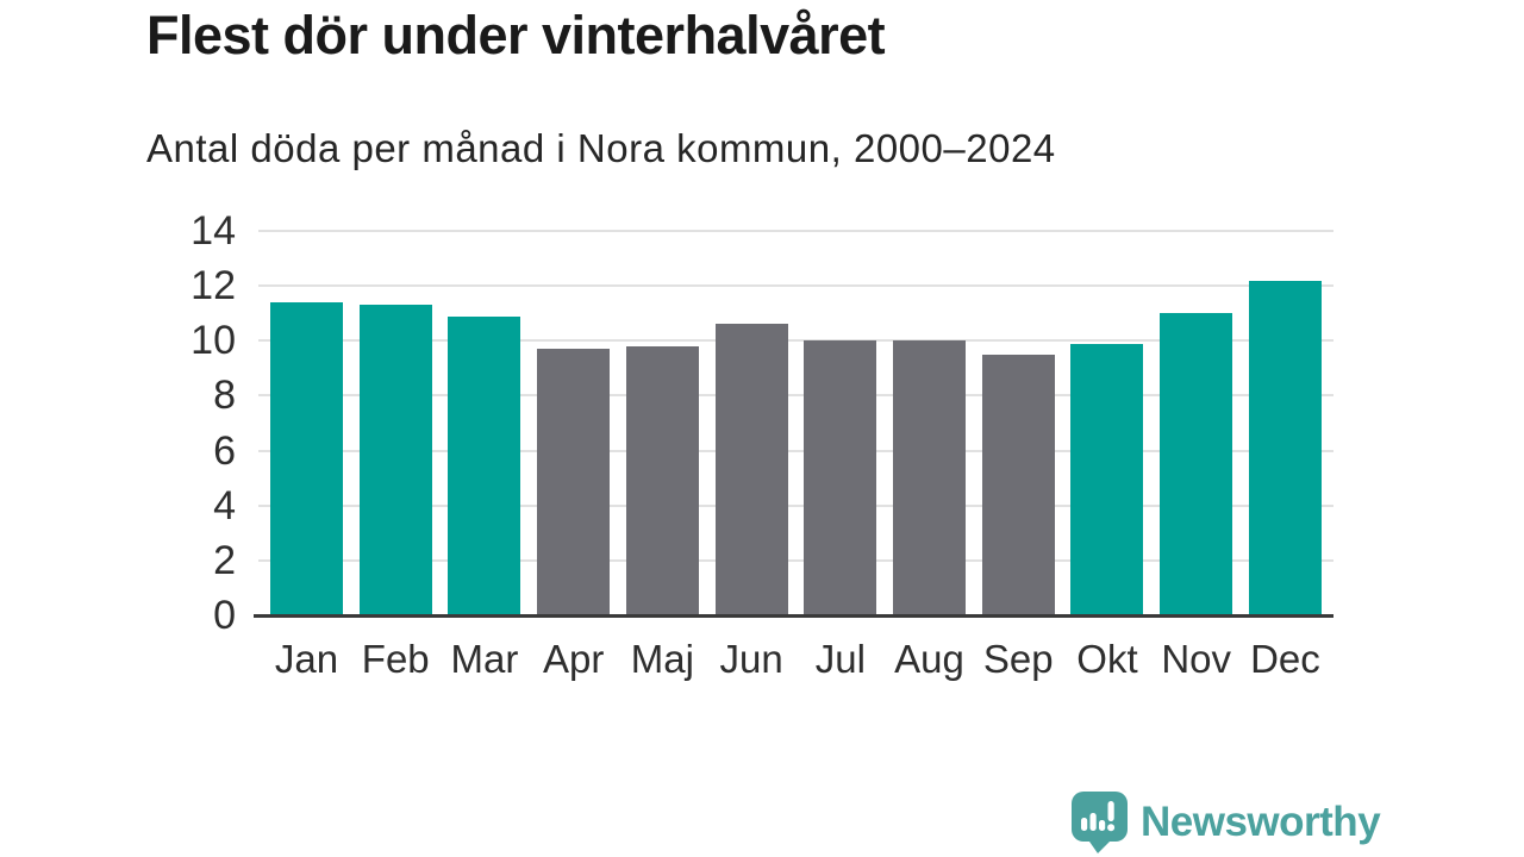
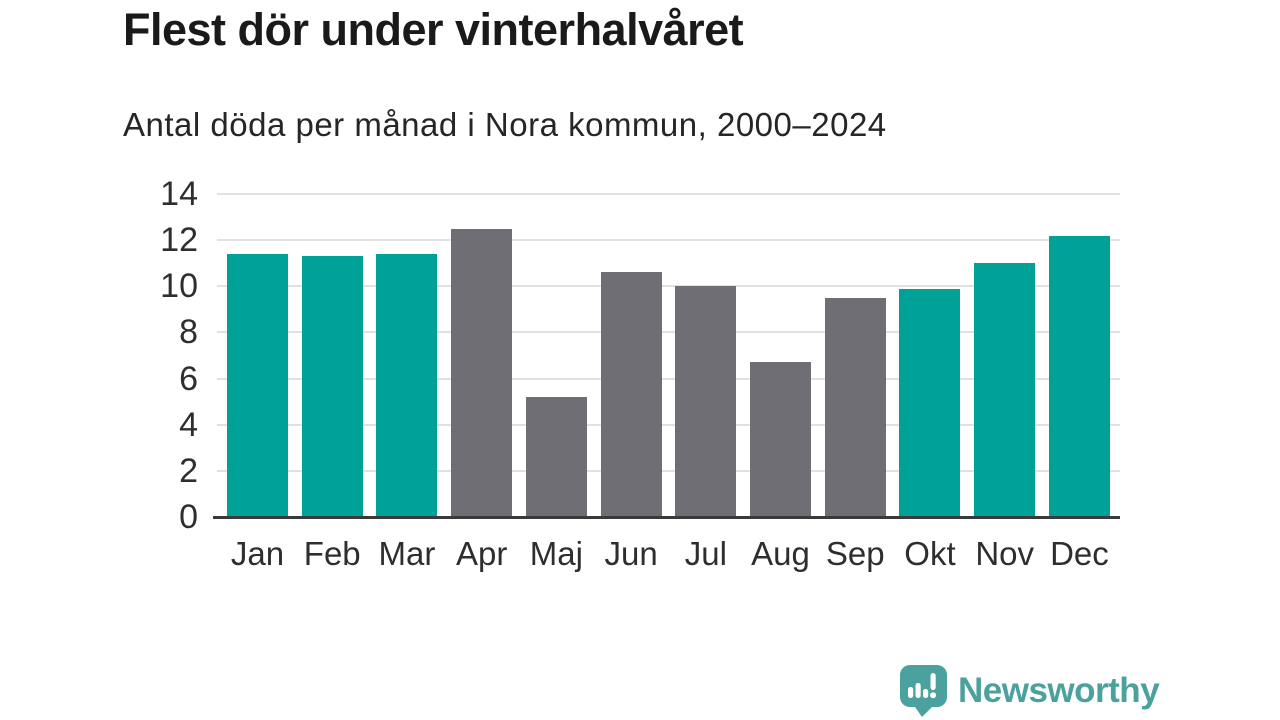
Mar: 10.9 -> 11.4
Apr: 9.7 -> 12.5
Maj: 9.8 -> 5.2
Aug: 10.0 -> 6.7
